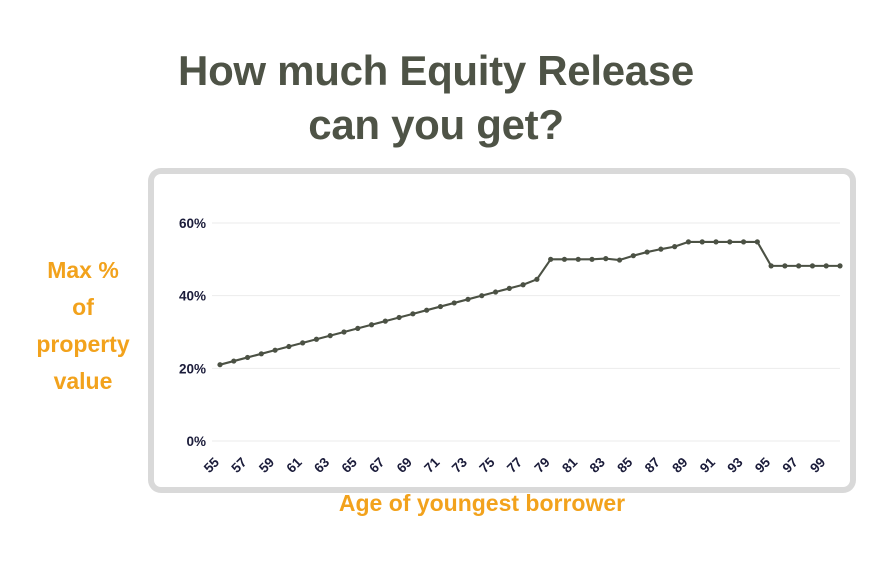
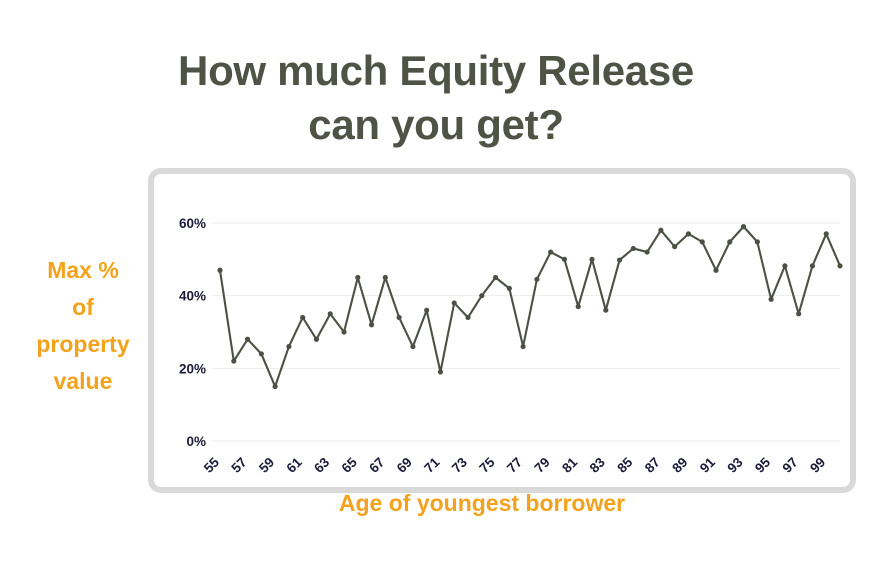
55: 21% -> 47%
57: 23% -> 28%
59: 25% -> 15%
61: 27% -> 34%
63: 29% -> 35%
65: 31% -> 45%
67: 33% -> 45%
69: 35% -> 26%
71: 37% -> 19%
73: 39% -> 34%
75: 41% -> 45%
77: 43% -> 26%
79: 50% -> 52%
81: 50% -> 37%
83: 50% -> 36%
85: 51% -> 53%
87: 53% -> 58%
89: 55% -> 57%
91: 55% -> 47%
93: 55% -> 59%
95: 48% -> 39%
97: 48% -> 35%
99: 48% -> 57%
